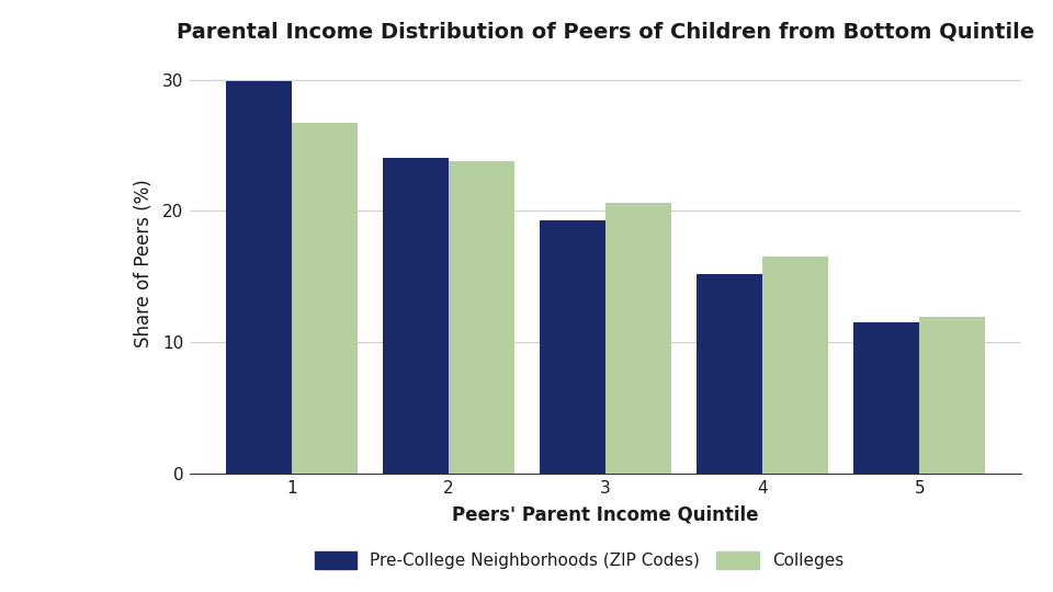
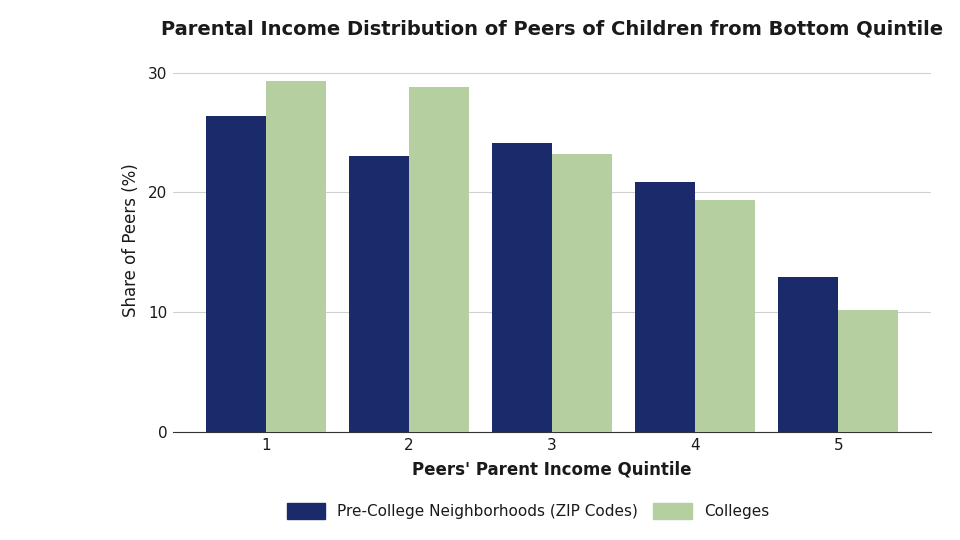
Pre-College Neighborhoods (ZIP Codes)/1: 29.9 -> 26.4
Colleges/1: 26.7 -> 29.3
Pre-College Neighborhoods (ZIP Codes)/2: 24.0 -> 23.0
Colleges/2: 23.8 -> 28.8
Pre-College Neighborhoods (ZIP Codes)/3: 19.3 -> 24.1
Colleges/3: 20.6 -> 23.2
Pre-College Neighborhoods (ZIP Codes)/4: 15.2 -> 20.9
Colleges/4: 16.5 -> 19.4
Pre-College Neighborhoods (ZIP Codes)/5: 11.5 -> 12.9
Colleges/5: 11.9 -> 10.2
